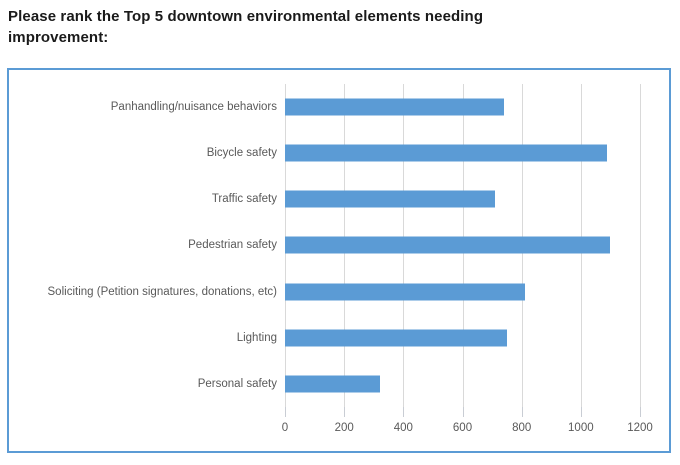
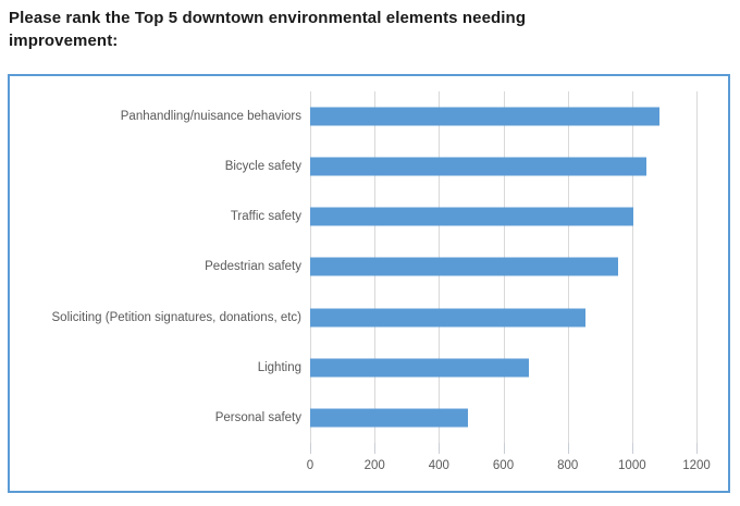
Panhandling/nuisance behaviors: 740 -> 1080
Bicycle safety: 1090 -> 1040
Traffic safety: 710 -> 1000
Pedestrian safety: 1100 -> 960
Soliciting (Petition signatures, donations, etc): 810 -> 860
Lighting: 750 -> 680
Personal safety: 320 -> 490
